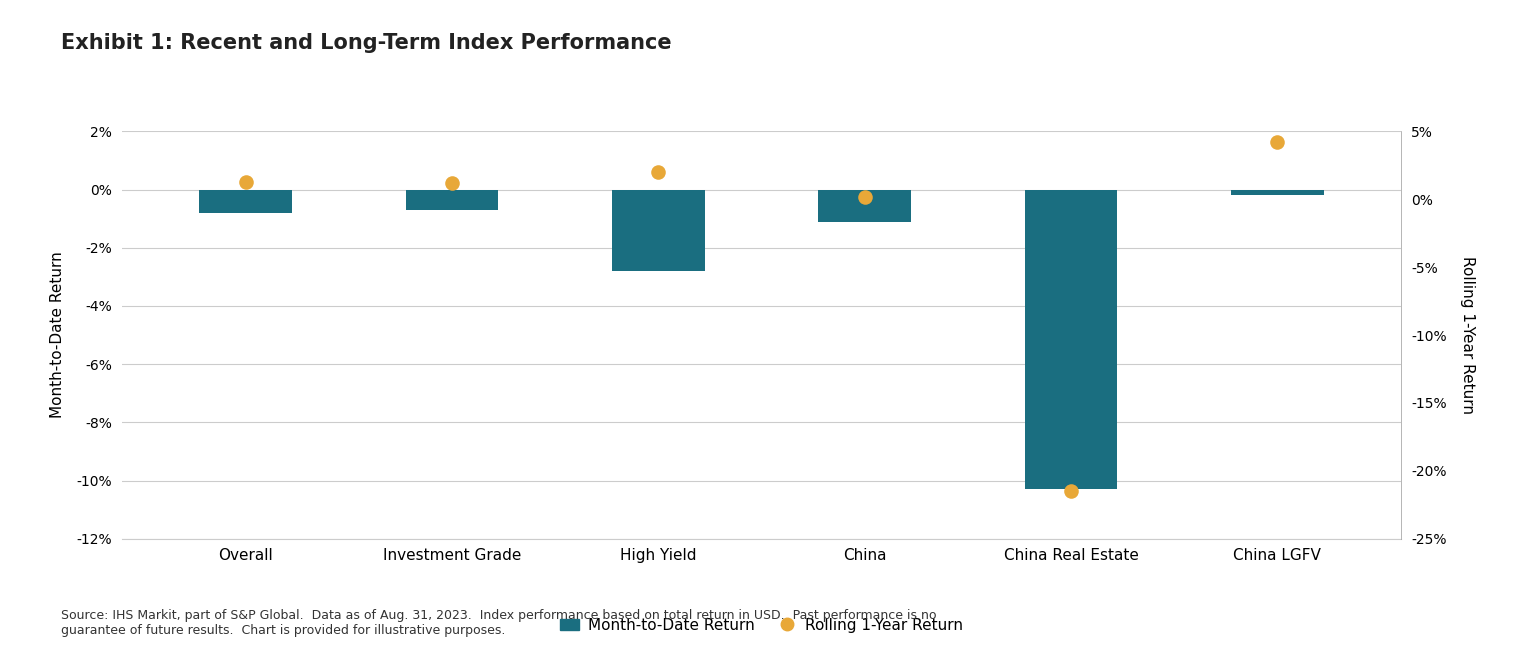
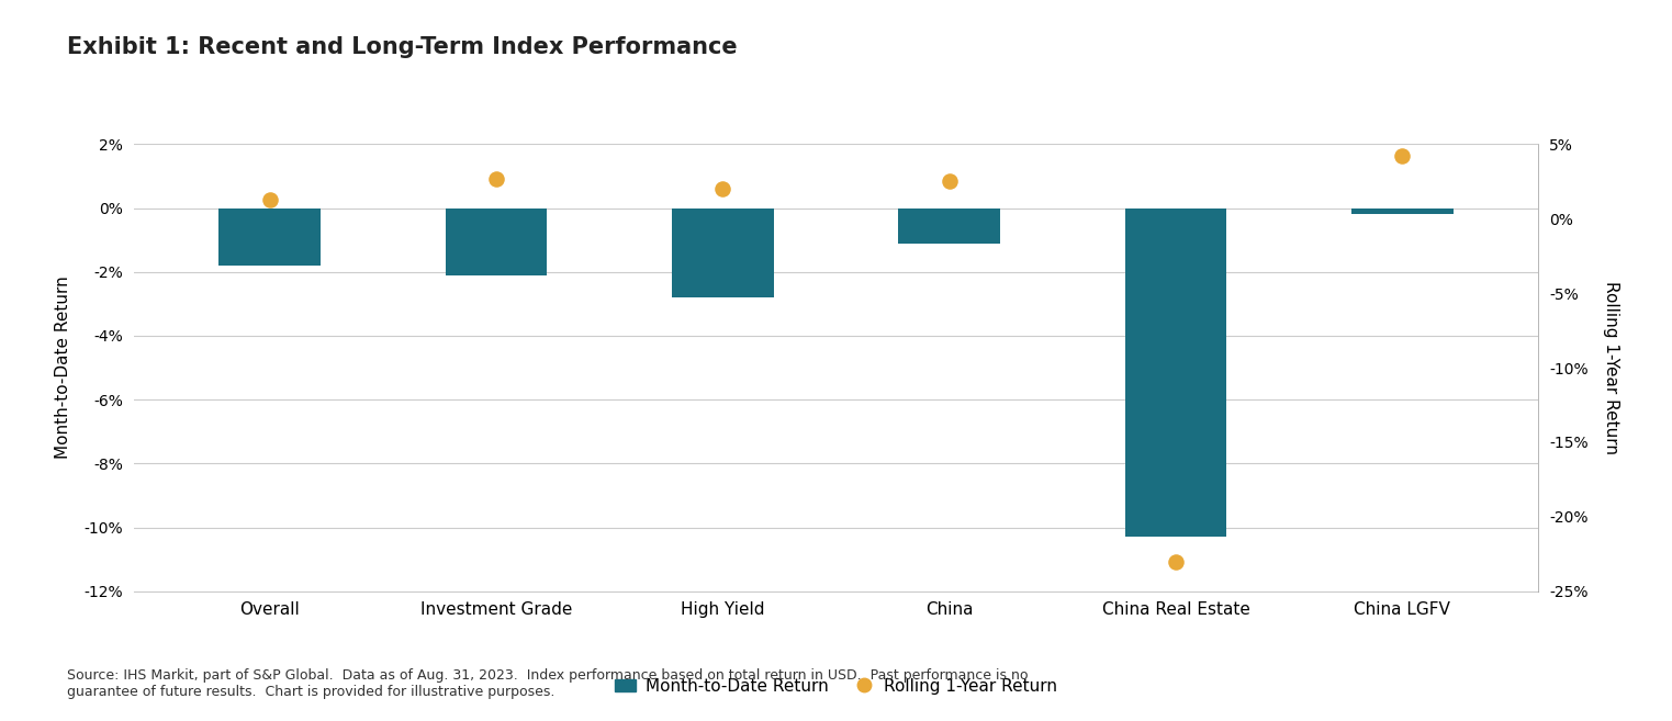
Month-to-Date Return/Overall: -0.8% -> -1.8%
Month-to-Date Return/Investment Grade: -0.7% -> -2.1%
Rolling 1-Year Return/Investment Grade: 1.2% -> 2.7%
Rolling 1-Year Return/China: 0.2% -> 2.5%
Rolling 1-Year Return/China Real Estate: -21.5% -> -23.0%
